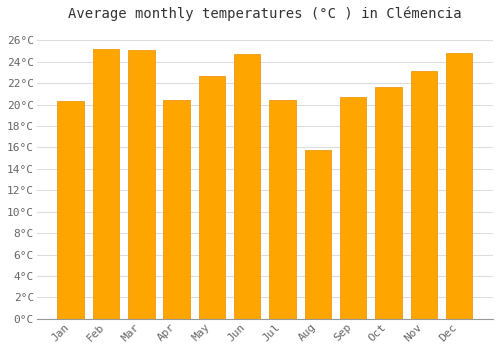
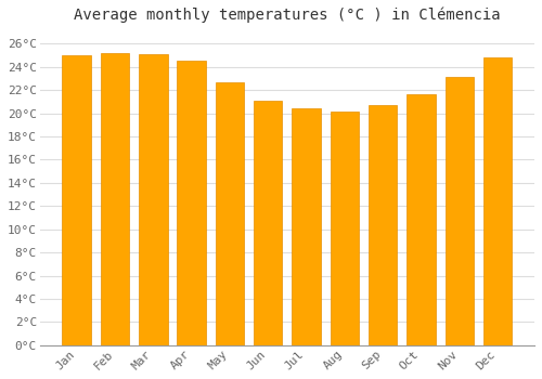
Jan: 20.3°C -> 25.0°C
Apr: 20.4°C -> 24.5°C
Jun: 24.7°C -> 21.1°C
Aug: 15.8°C -> 20.1°C
